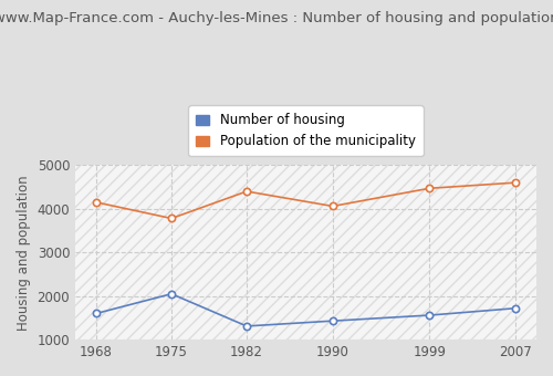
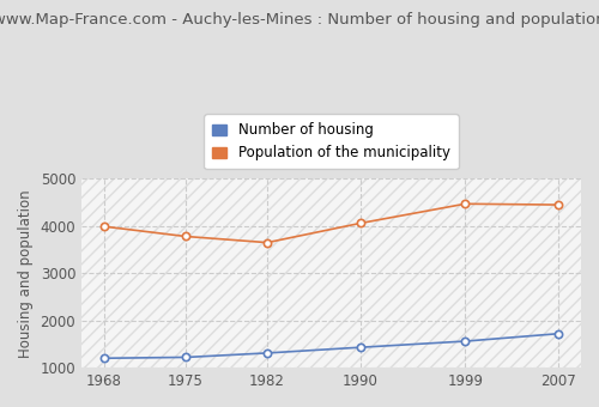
Number of housing/1968: 1600 -> 1200
Population of the municipality/1968: 4150 -> 3990
Number of housing/1975: 2050 -> 1220
Population of the municipality/1982: 4400 -> 3650
Population of the municipality/2007: 4600 -> 4450
